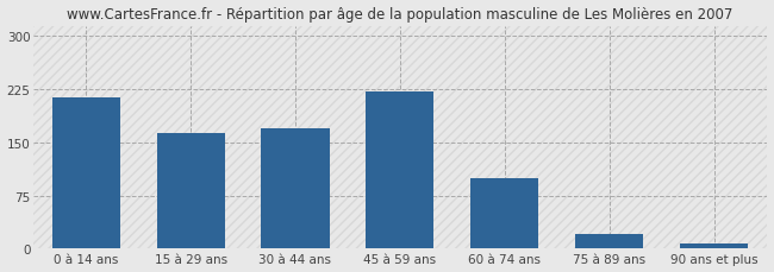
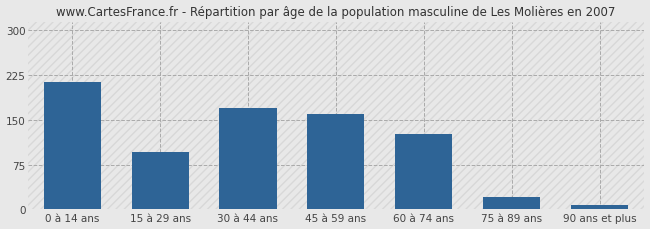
15 à 29 ans: 163 -> 96
45 à 59 ans: 222 -> 160
60 à 74 ans: 100 -> 126
